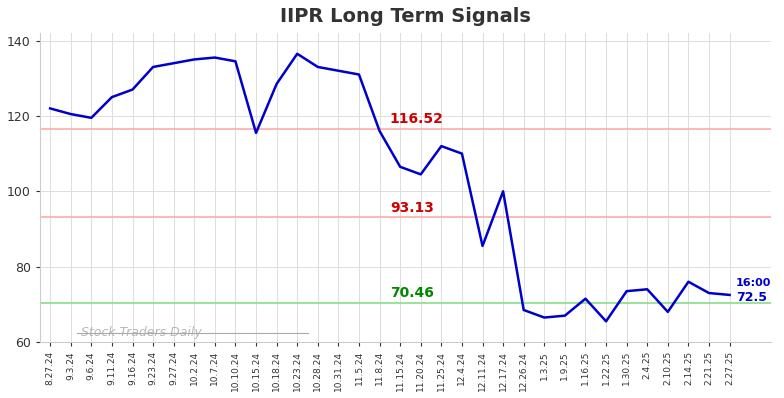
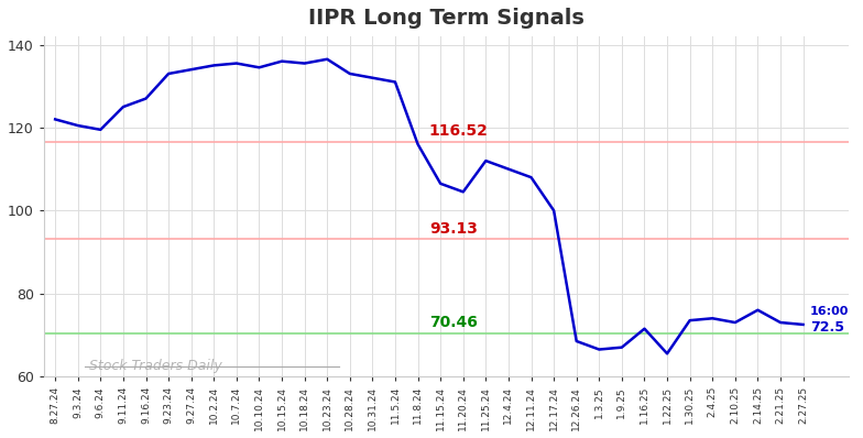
10.15.24: 115.5 -> 136.0
10.18.24: 128.5 -> 135.5
12.11.24: 85.5 -> 108.0
2.10.25: 68.0 -> 73.0
